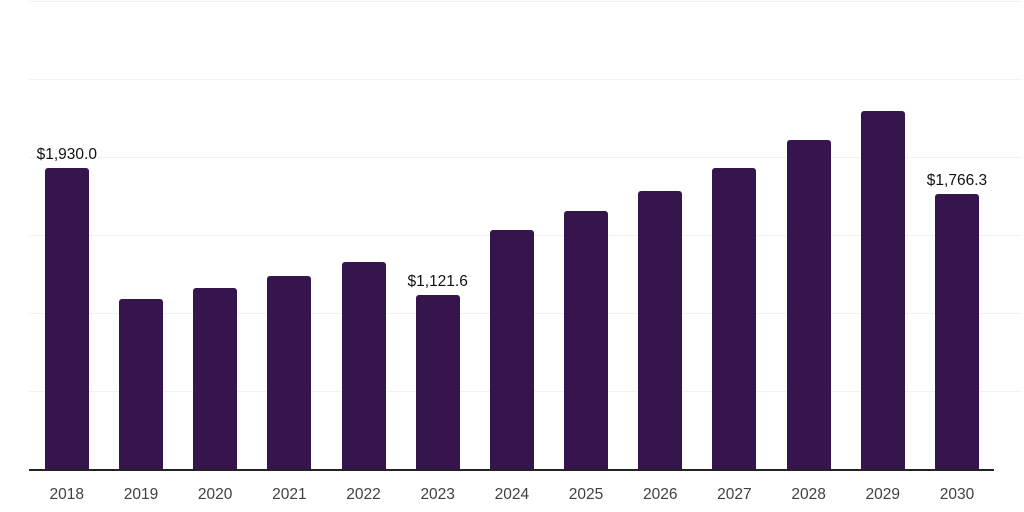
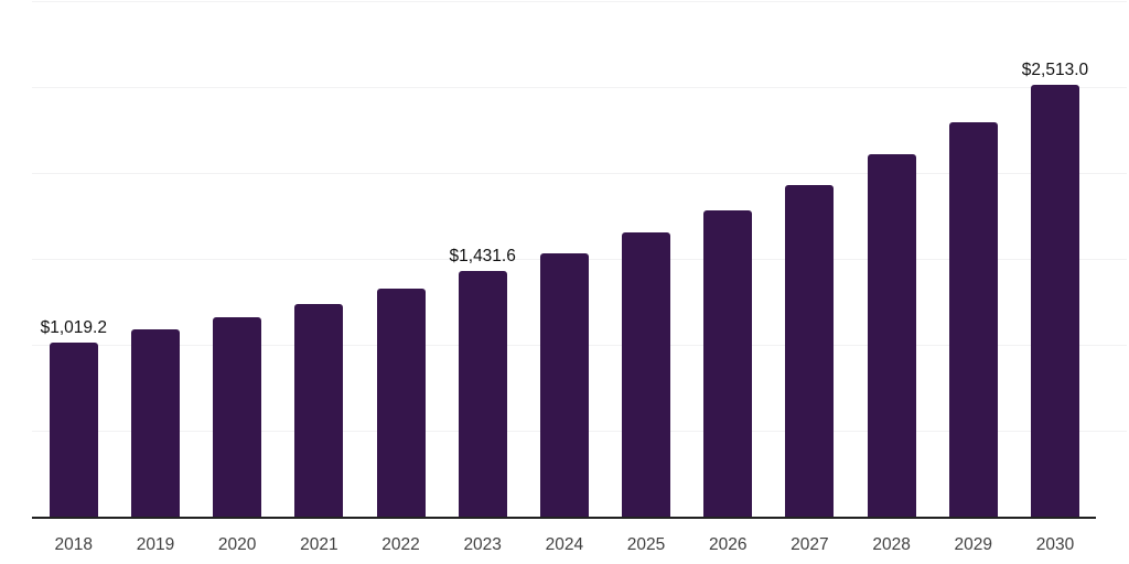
2018: $1,930.0 -> $1,019.2
2023: $1,121.6 -> $1,431.6
2030: $1,766.3 -> $2,513.0
